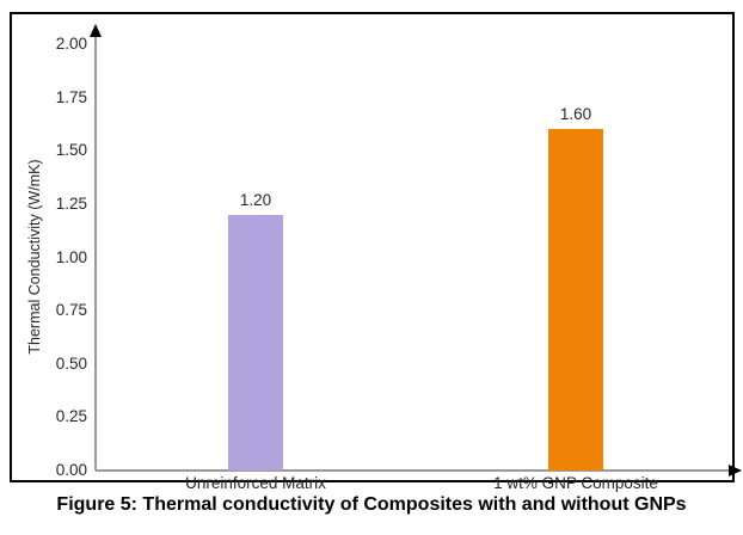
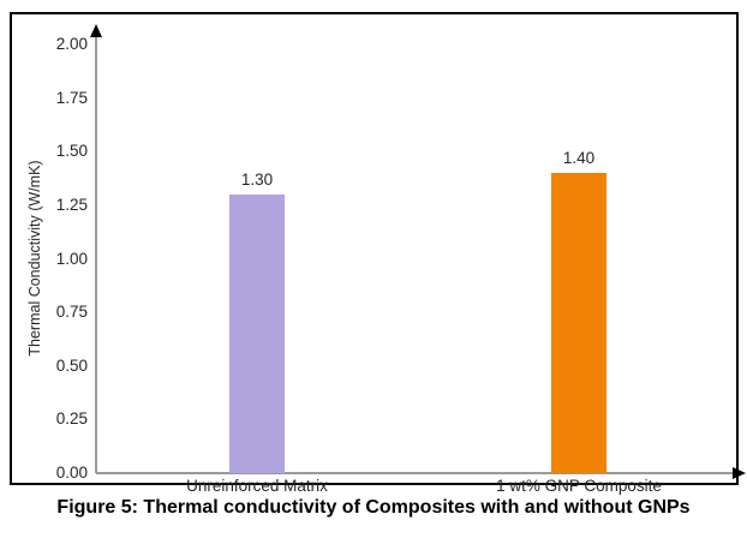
Unreinforced Matrix: 1.20 -> 1.30
1 wt% GNP Composite: 1.60 -> 1.40
